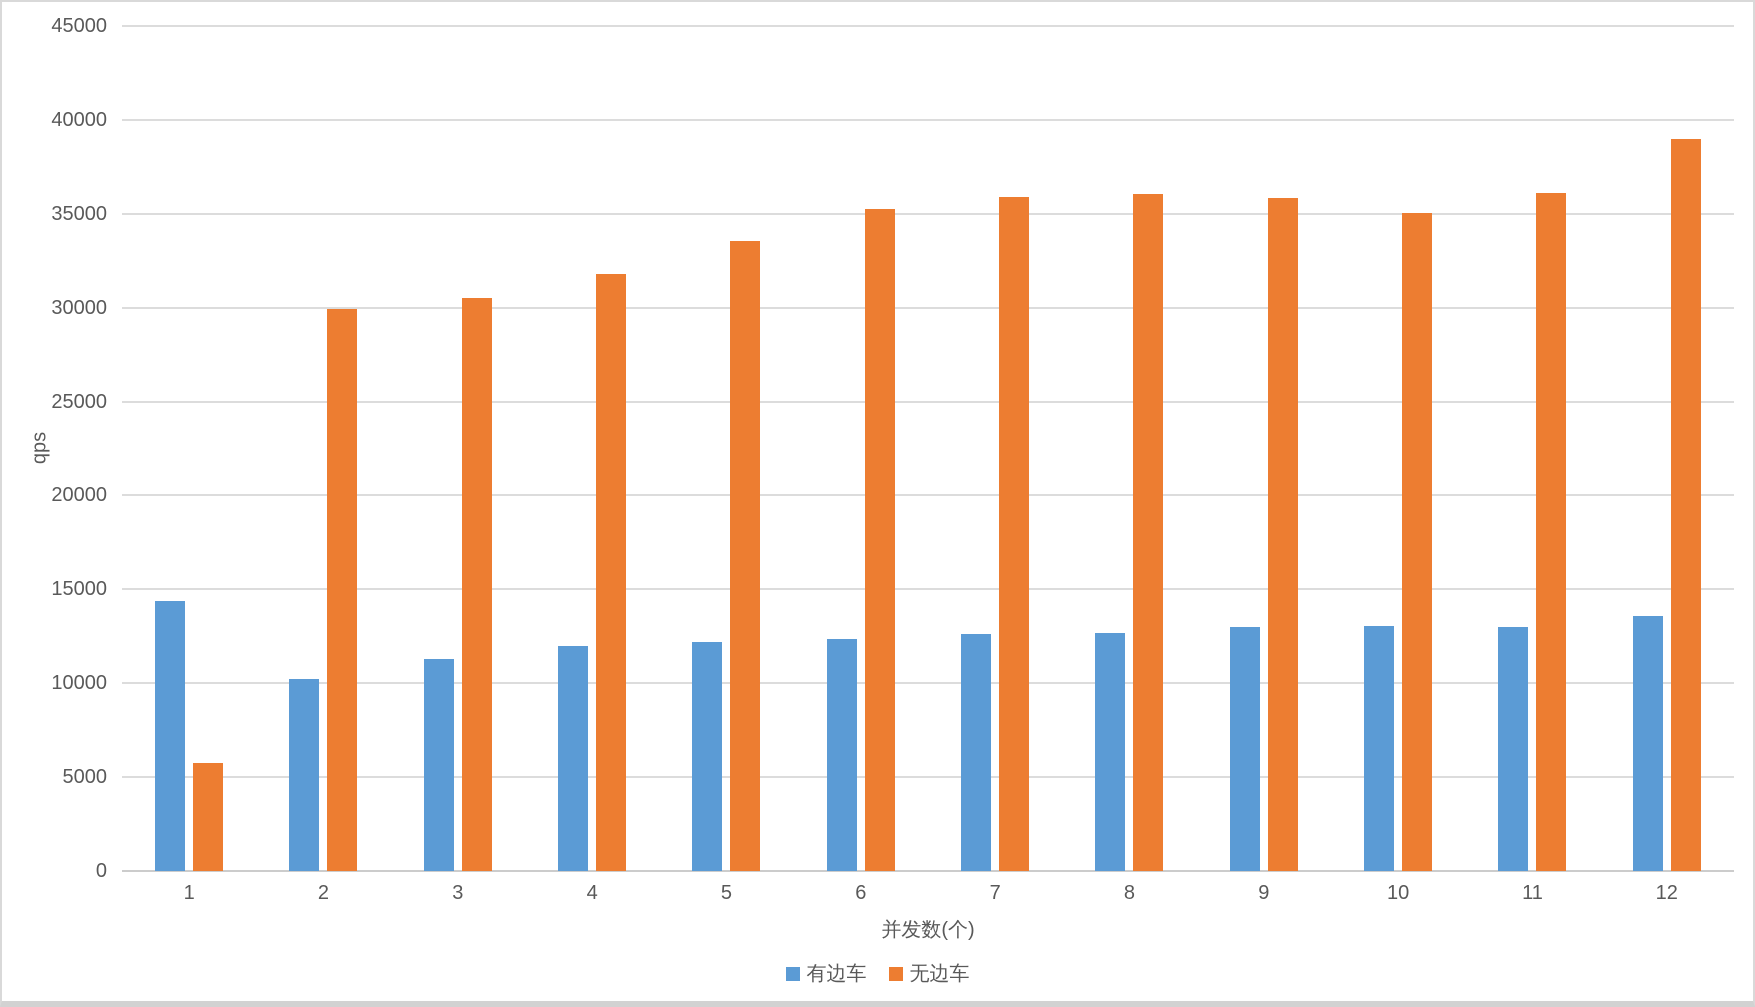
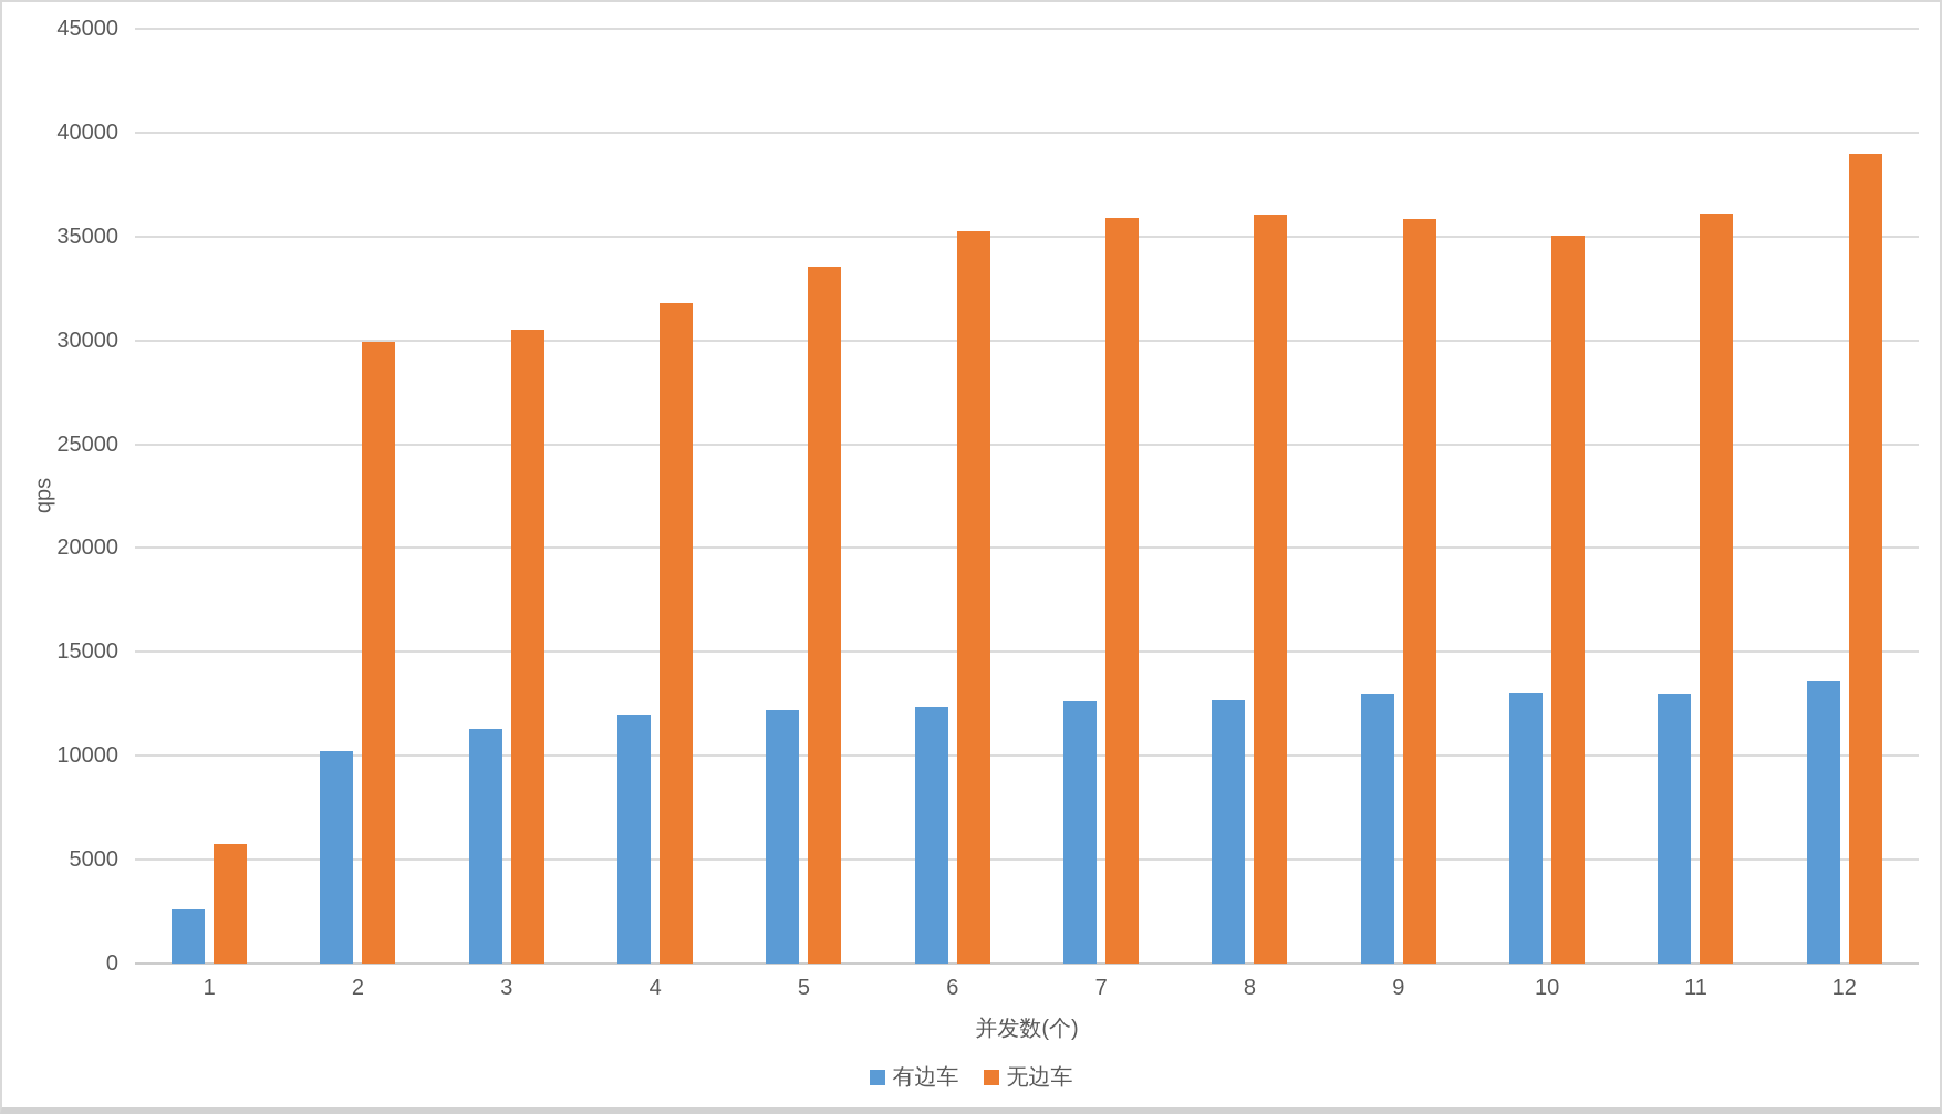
有边车/1: 14400 -> 2600
